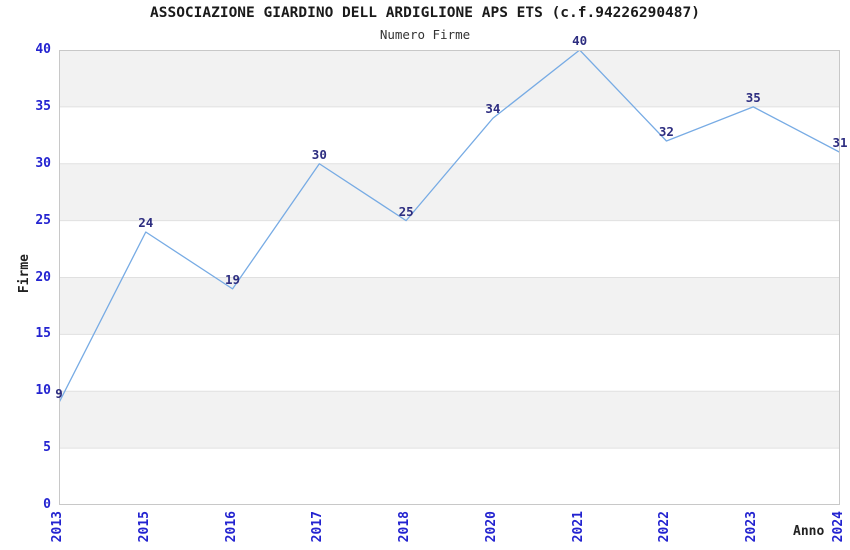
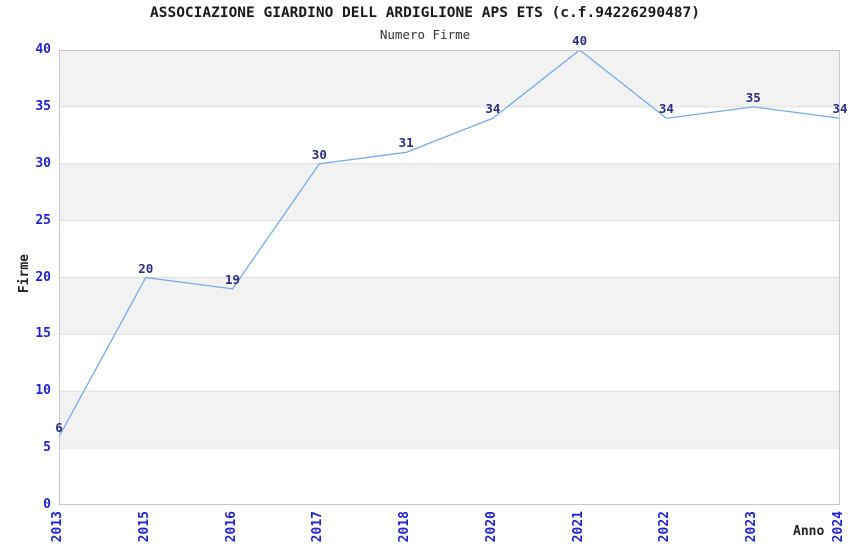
2013: 9 -> 6
2015: 24 -> 20
2018: 25 -> 31
2022: 32 -> 34
2024: 31 -> 34
